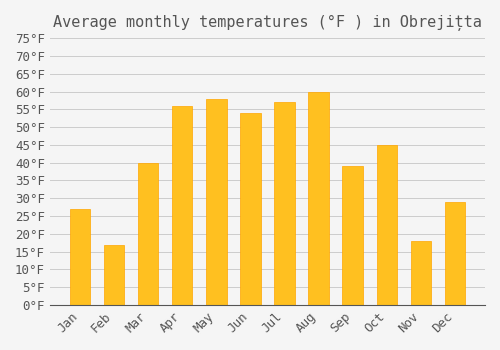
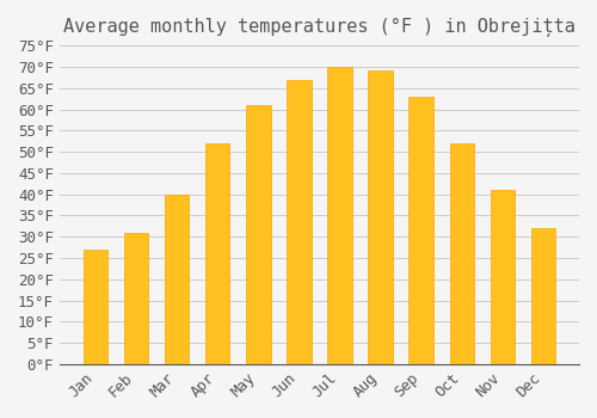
Feb: 17°F -> 31°F
Apr: 56°F -> 52°F
May: 58°F -> 61°F
Jun: 54°F -> 67°F
Jul: 57°F -> 70°F
Aug: 60°F -> 69°F
Sep: 39°F -> 63°F
Oct: 45°F -> 52°F
Nov: 18°F -> 41°F
Dec: 29°F -> 32°F
